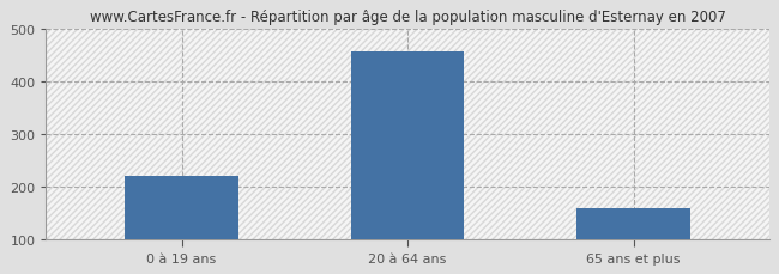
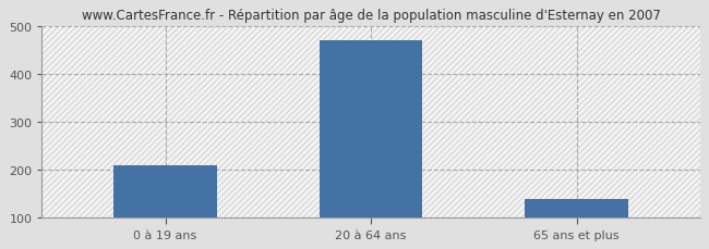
0 à 19 ans: 222 -> 210
20 à 64 ans: 458 -> 470
65 ans et plus: 160 -> 140
